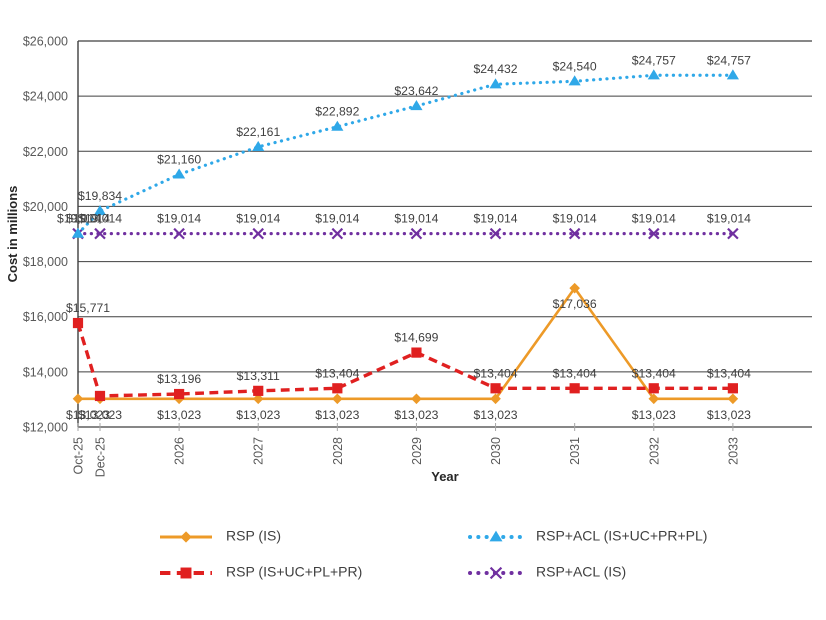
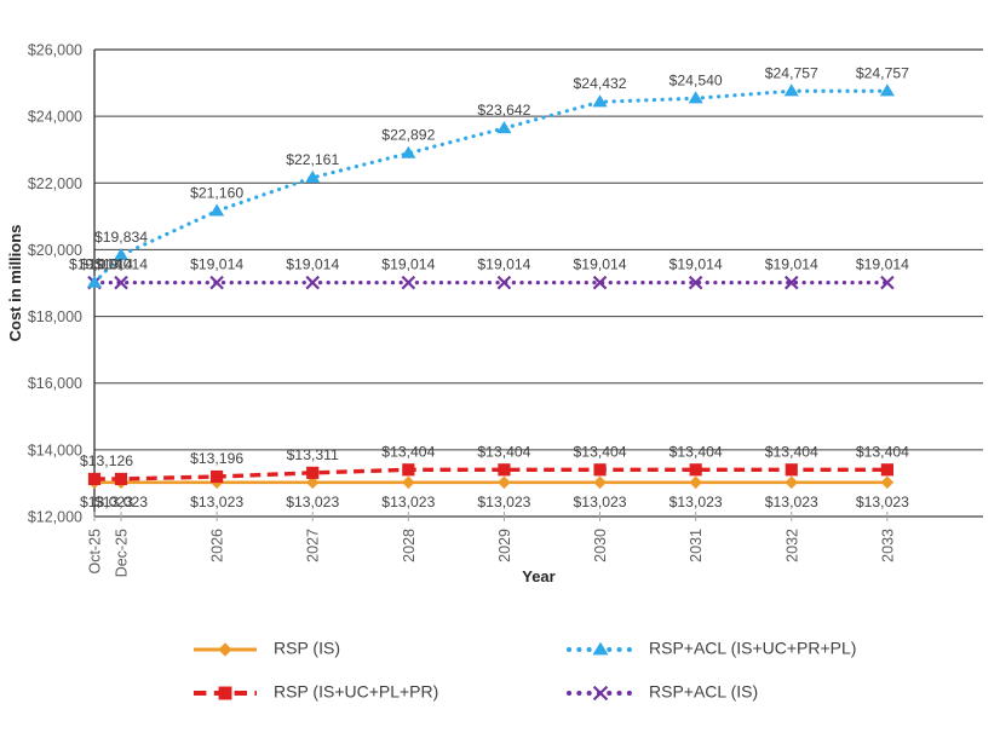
RSP (IS+UC+PL+PR)/Oct-25: $15,771 -> $13,126
RSP (IS+UC+PL+PR)/2029: $14,699 -> $13,404
RSP (IS)/2031: $17,036 -> $13,023
